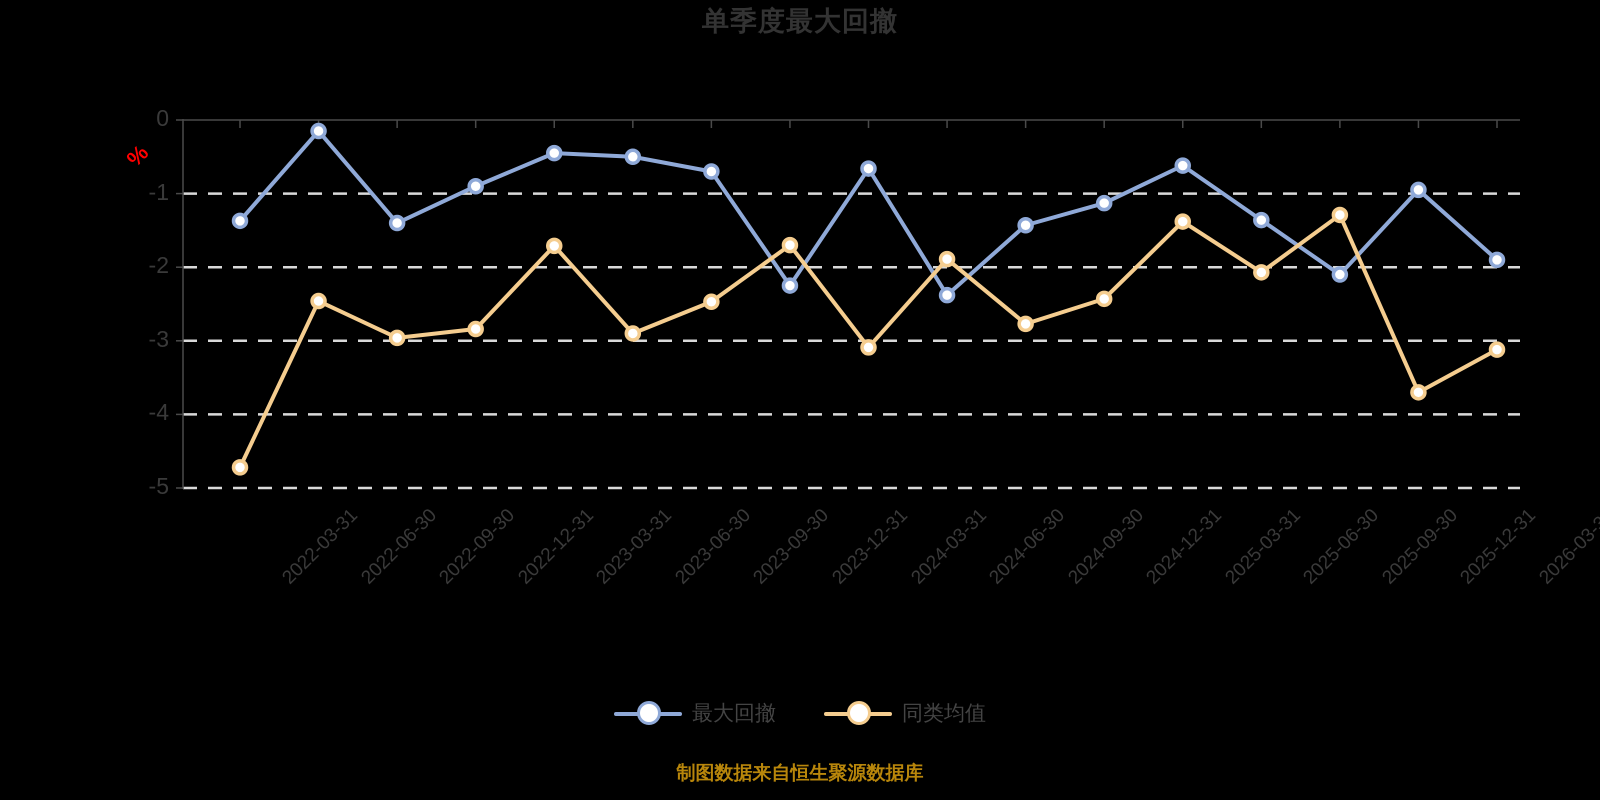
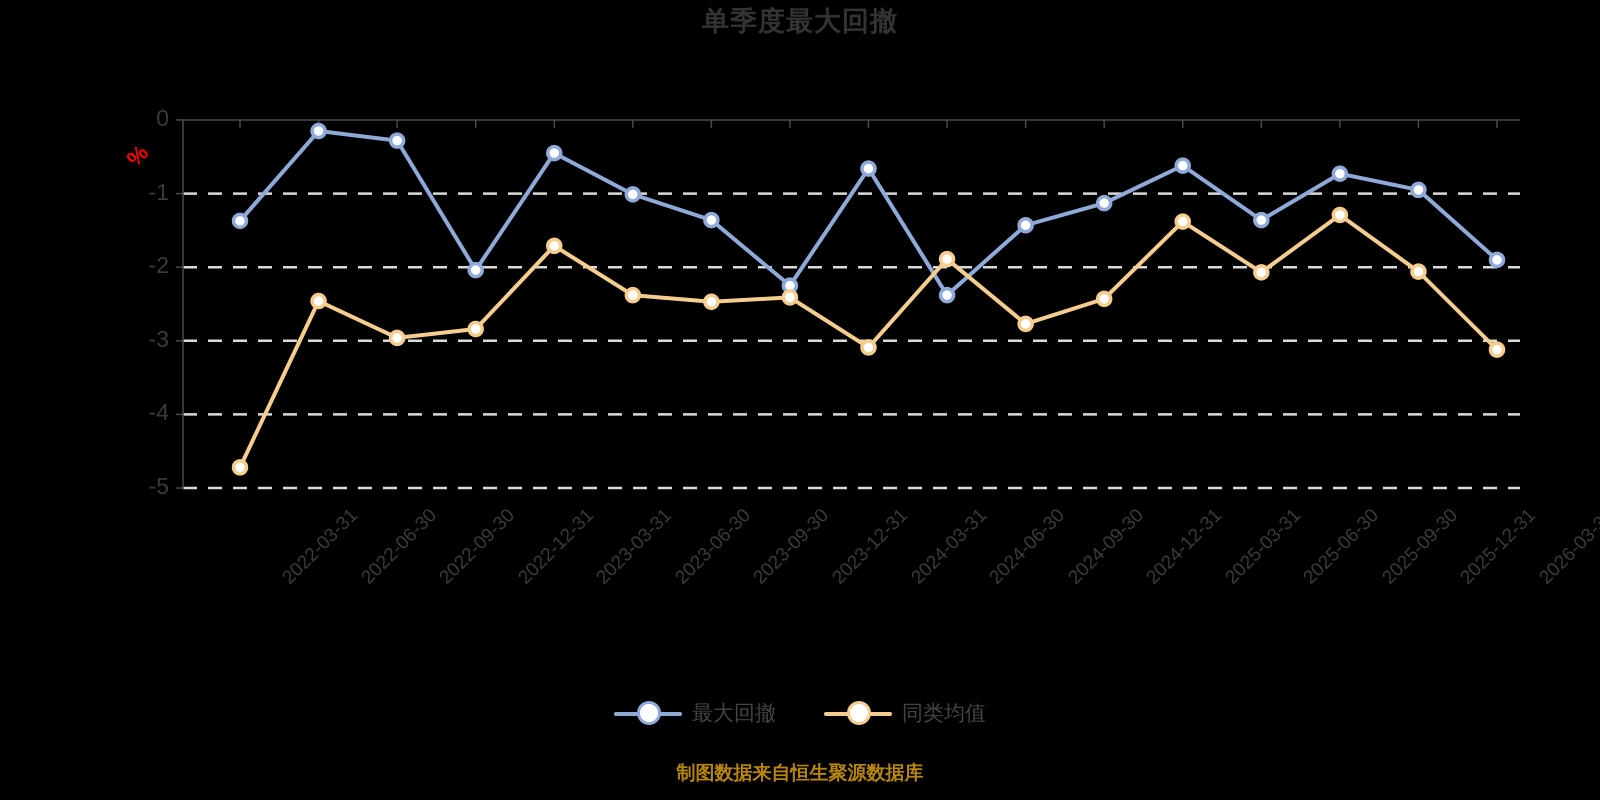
最大回撤/2022-09-30: -1.4 -> -0.3
最大回撤/2022-12-31: -0.9 -> -2.0
最大回撤/2023-06-30: -0.5 -> -1.0
同类均值/2023-06-30: -2.9 -> -2.4
最大回撤/2023-09-30: -0.7 -> -1.4
同类均值/2023-12-31: -1.7 -> -2.4
最大回撤/2025-09-30: -2.1 -> -0.7
同类均值/2025-12-31: -3.7 -> -2.1
